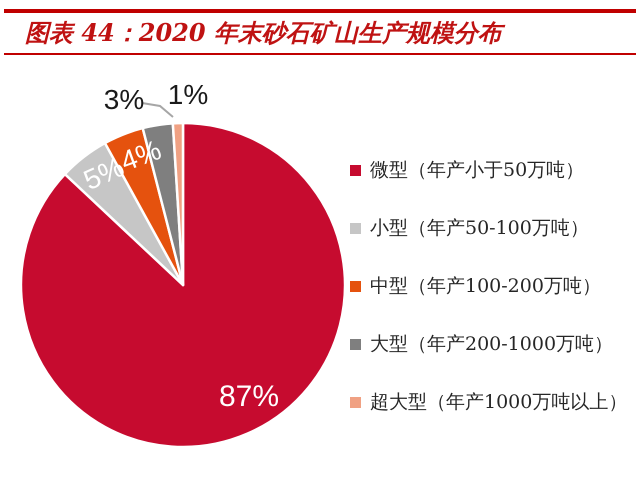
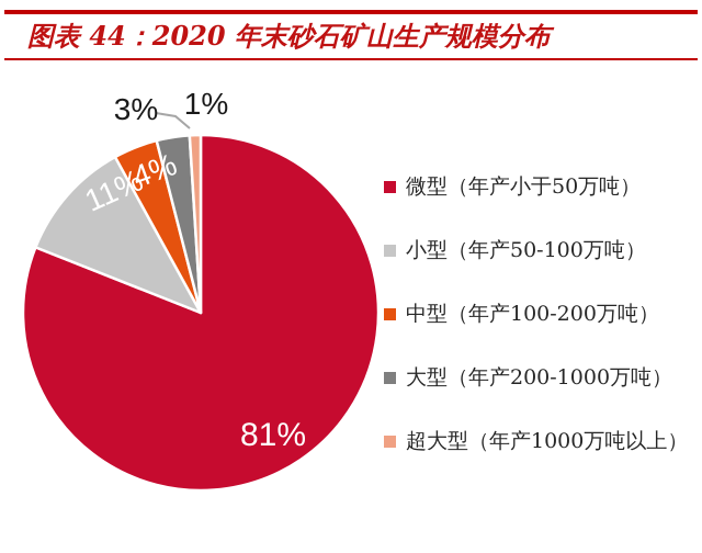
微型（年产小于50万吨）: 87% -> 81%
小型（年产50-100万吨）: 5% -> 11%
